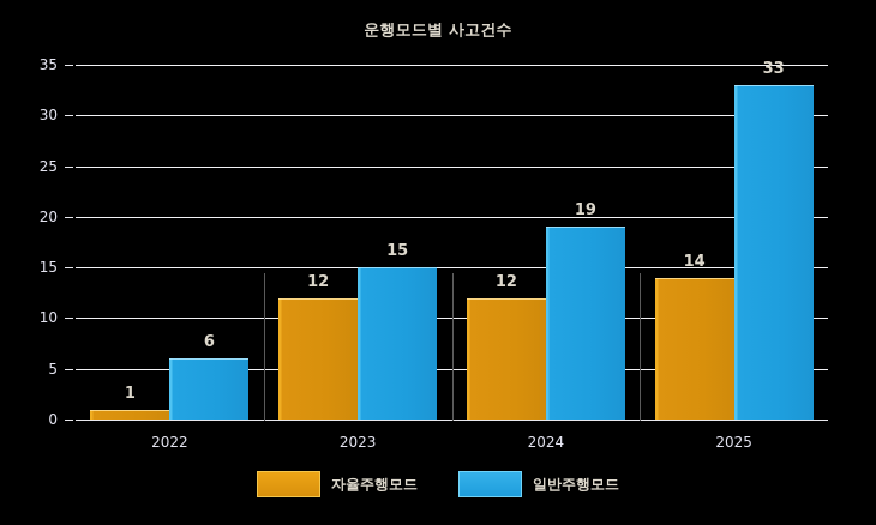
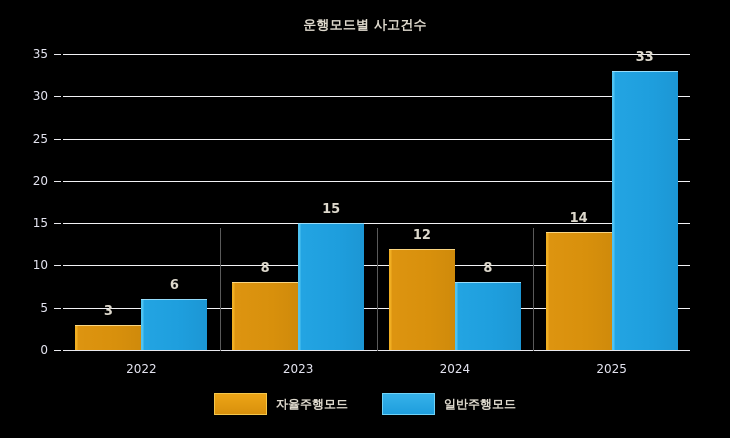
자율주행모드/2022: 1 -> 3
자율주행모드/2023: 12 -> 8
일반주행모드/2024: 19 -> 8
